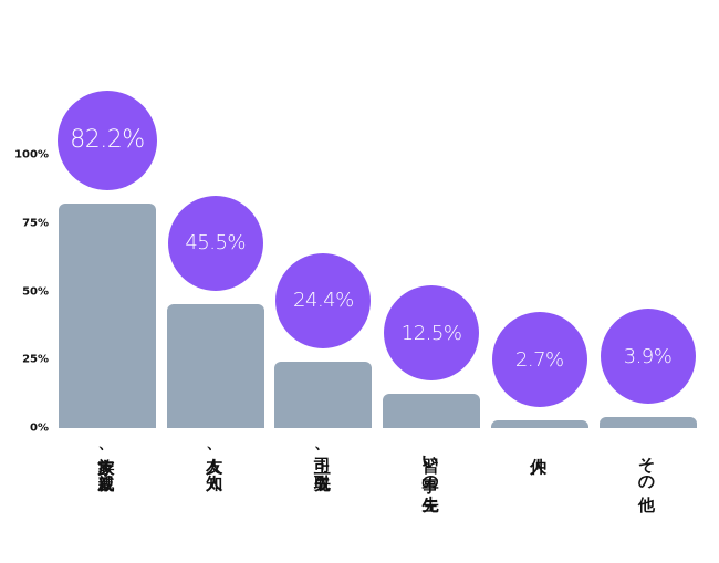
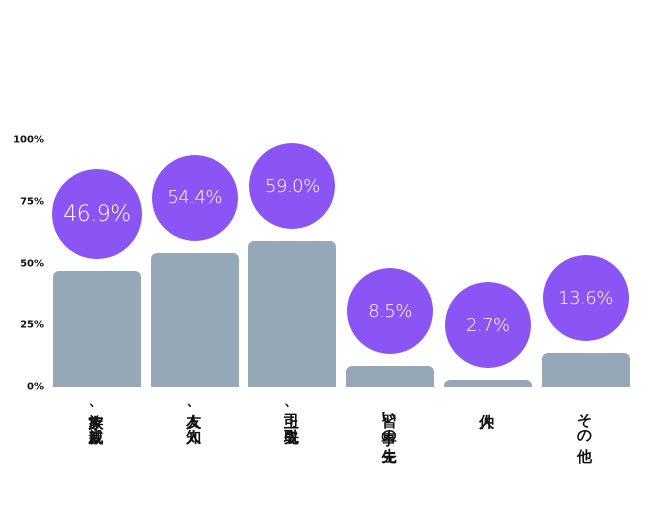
家族、親戚: 82.2% -> 46.9%
友人、知人: 45.5% -> 54.4%
上司、取引先: 24.4% -> 59.0%
習い事の先生: 12.5% -> 8.5%
その他: 3.9% -> 13.6%
